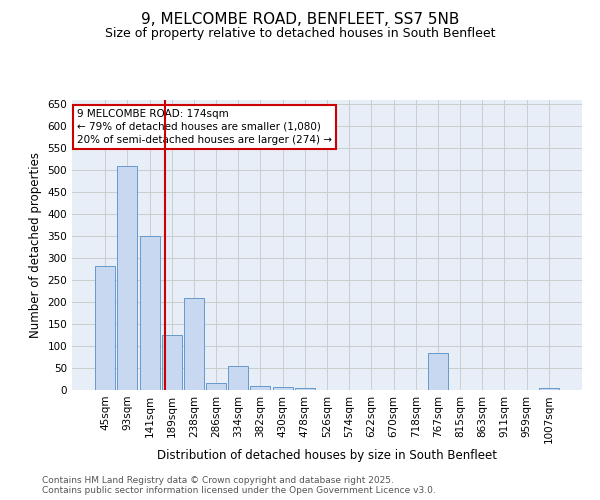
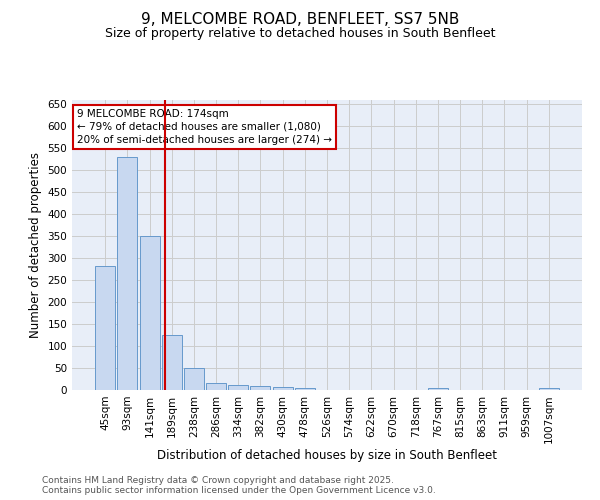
93sqm: 510 -> 530
238sqm: 210 -> 50
334sqm: 55 -> 12
767sqm: 85 -> 5
